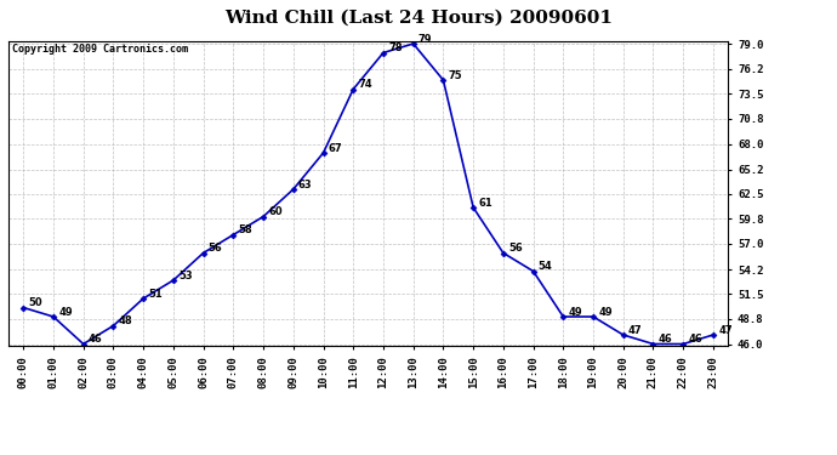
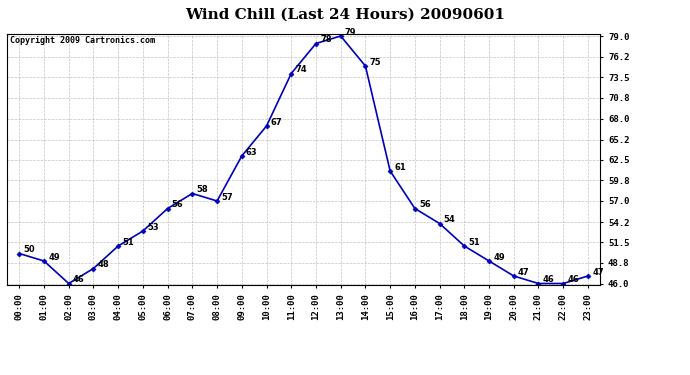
08:00: 60 -> 57
18:00: 49 -> 51
